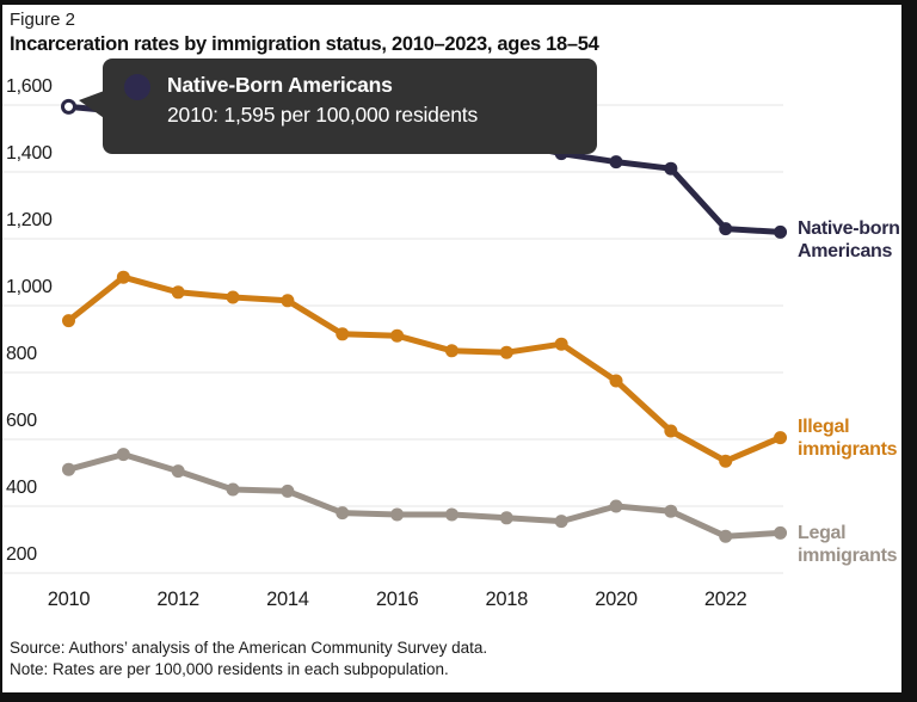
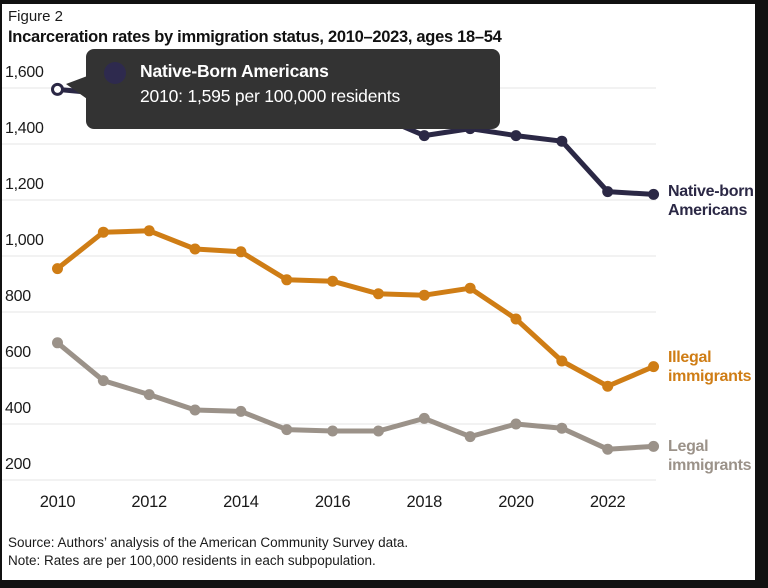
Legal immigrants/2010: 510 -> 690
Illegal immigrants/2012: 1040 -> 1090
Native-born Americans/2018: 1490 -> 1430
Legal immigrants/2018: 360 -> 420
